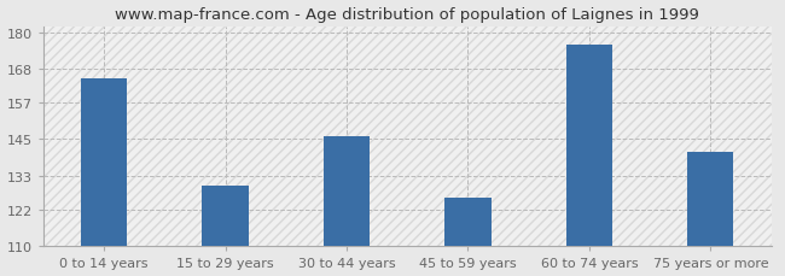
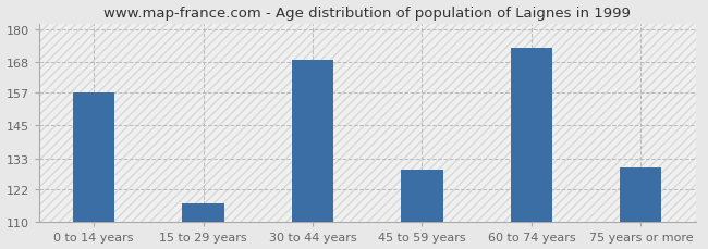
0 to 14 years: 165 -> 157
15 to 29 years: 130 -> 117
30 to 44 years: 146 -> 169
45 to 59 years: 126 -> 129
60 to 74 years: 176 -> 173
75 years or more: 141 -> 130
